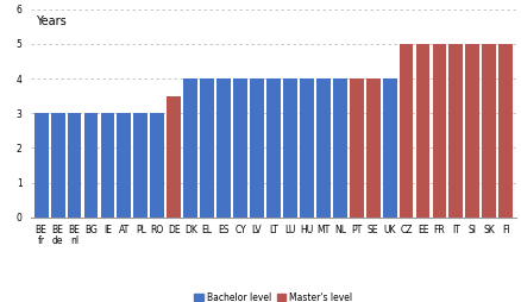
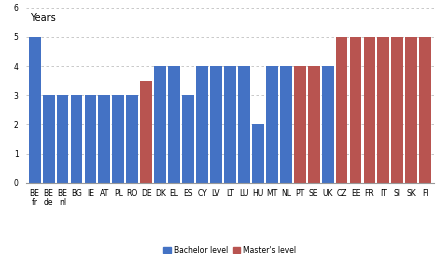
BE fr: 3.0 -> 5.0
ES: 4.0 -> 3.0
HU: 4.0 -> 2.0
